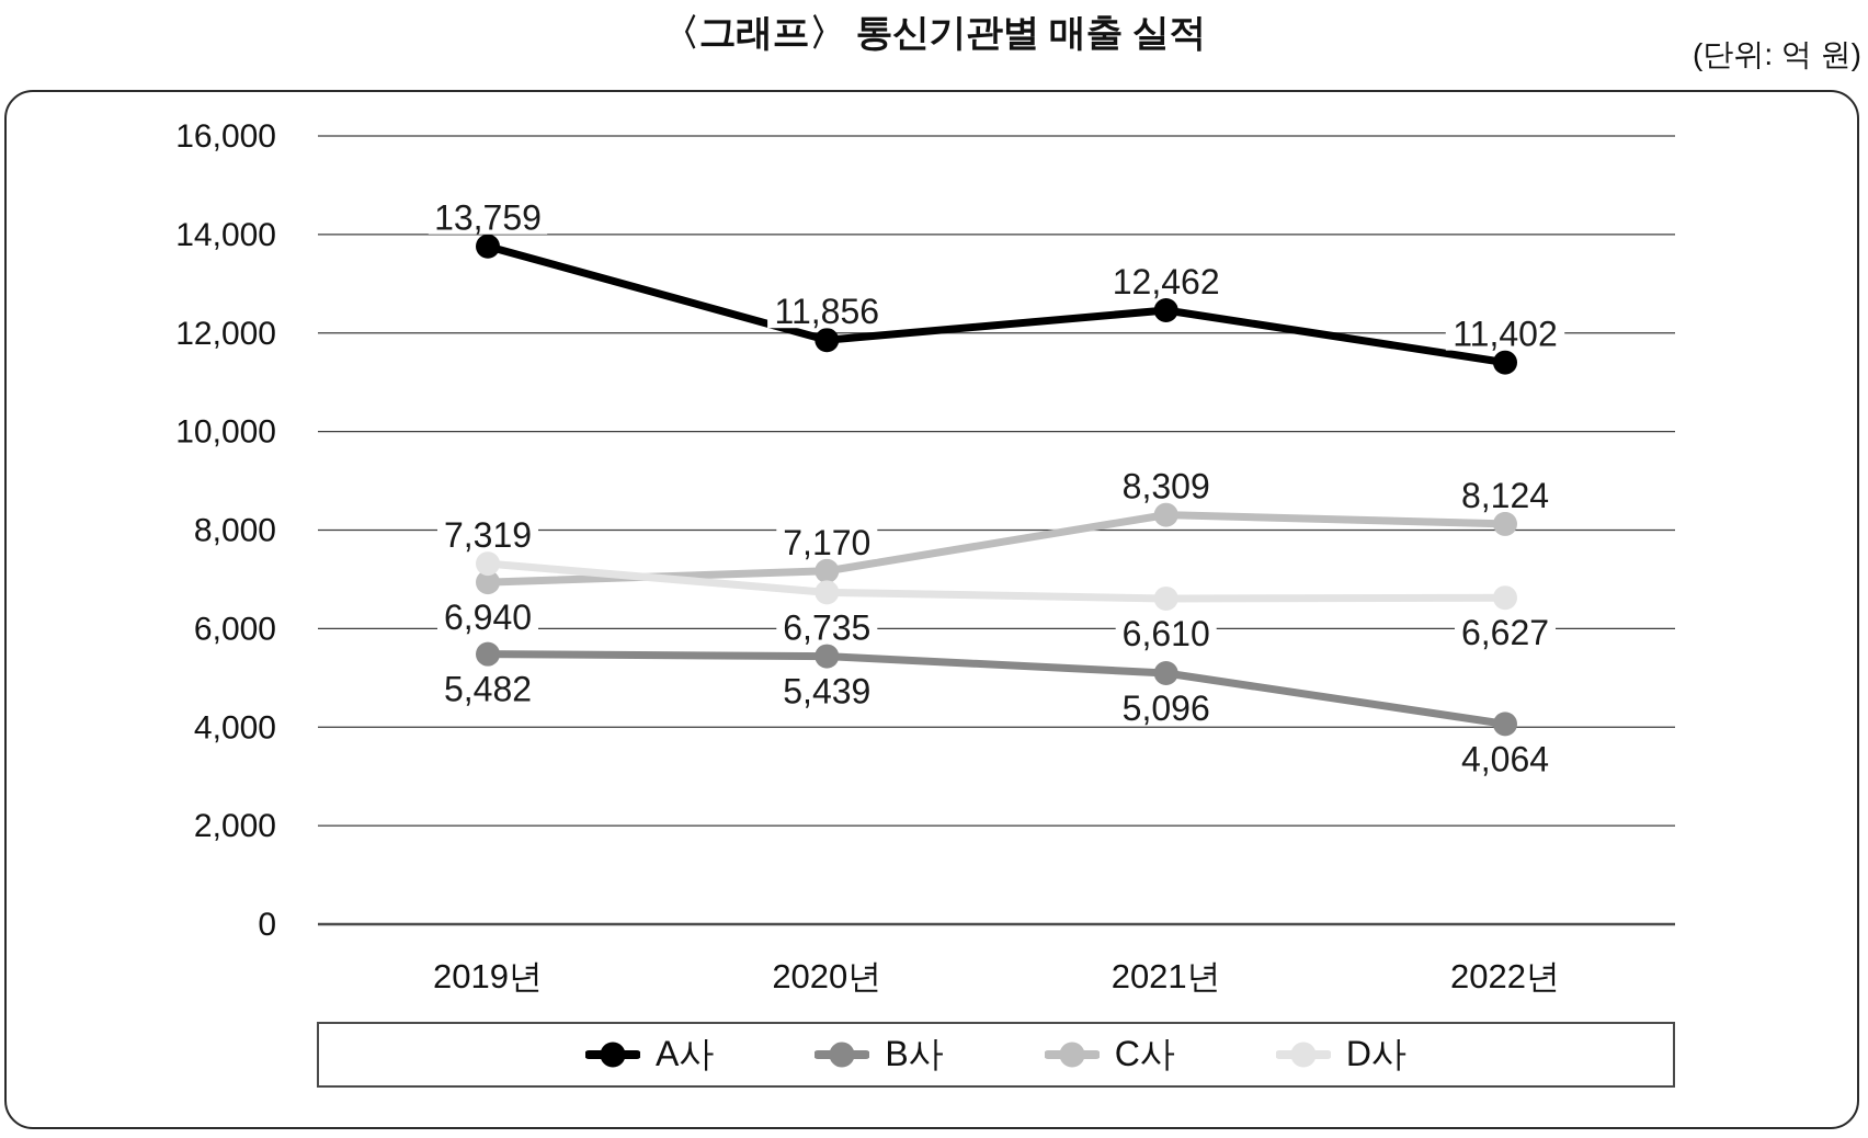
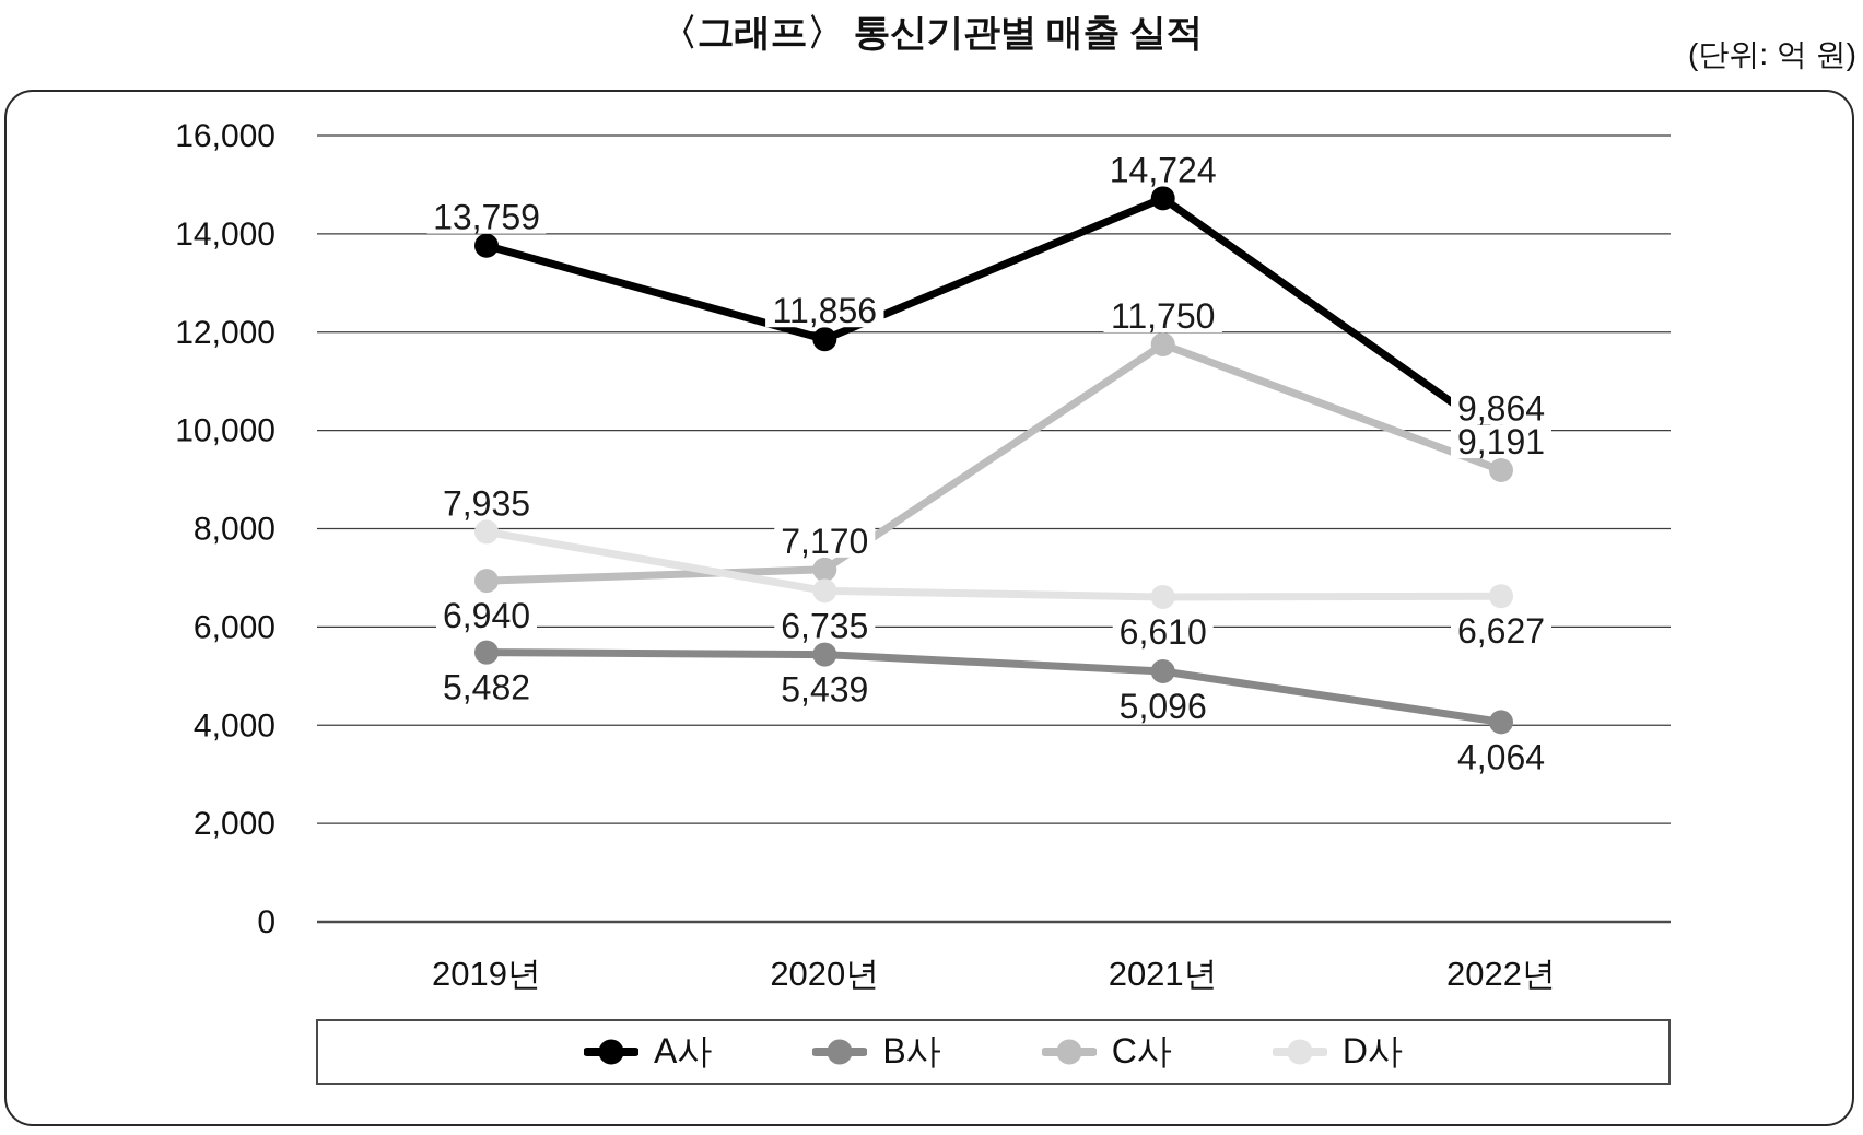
D사/2019년: 7,319 -> 7,935
A사/2021년: 12,462 -> 14,724
C사/2021년: 8,309 -> 11,750
A사/2022년: 11,402 -> 9,864
C사/2022년: 8,124 -> 9,191
